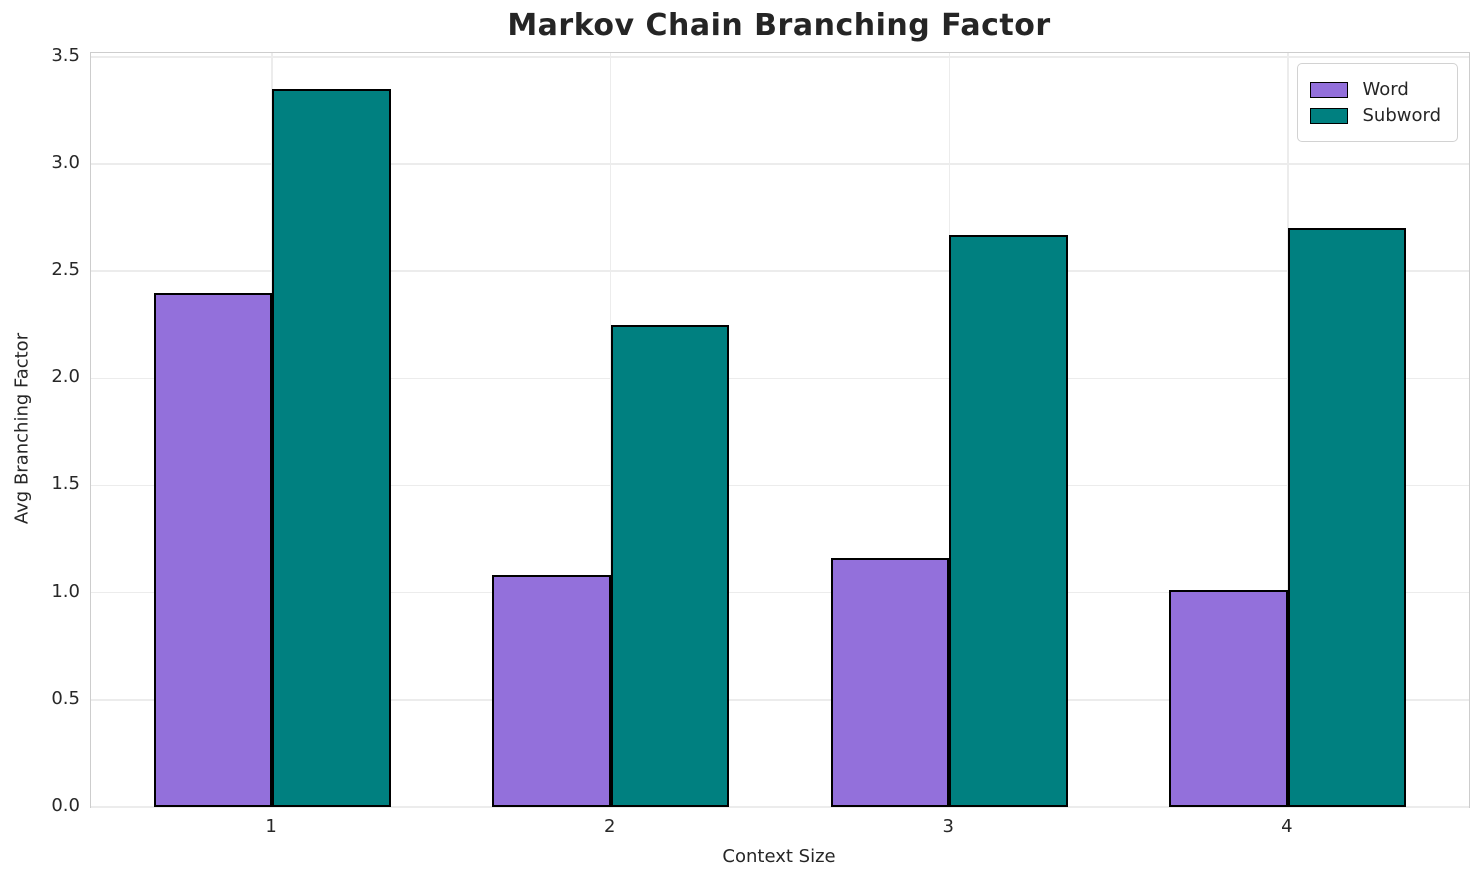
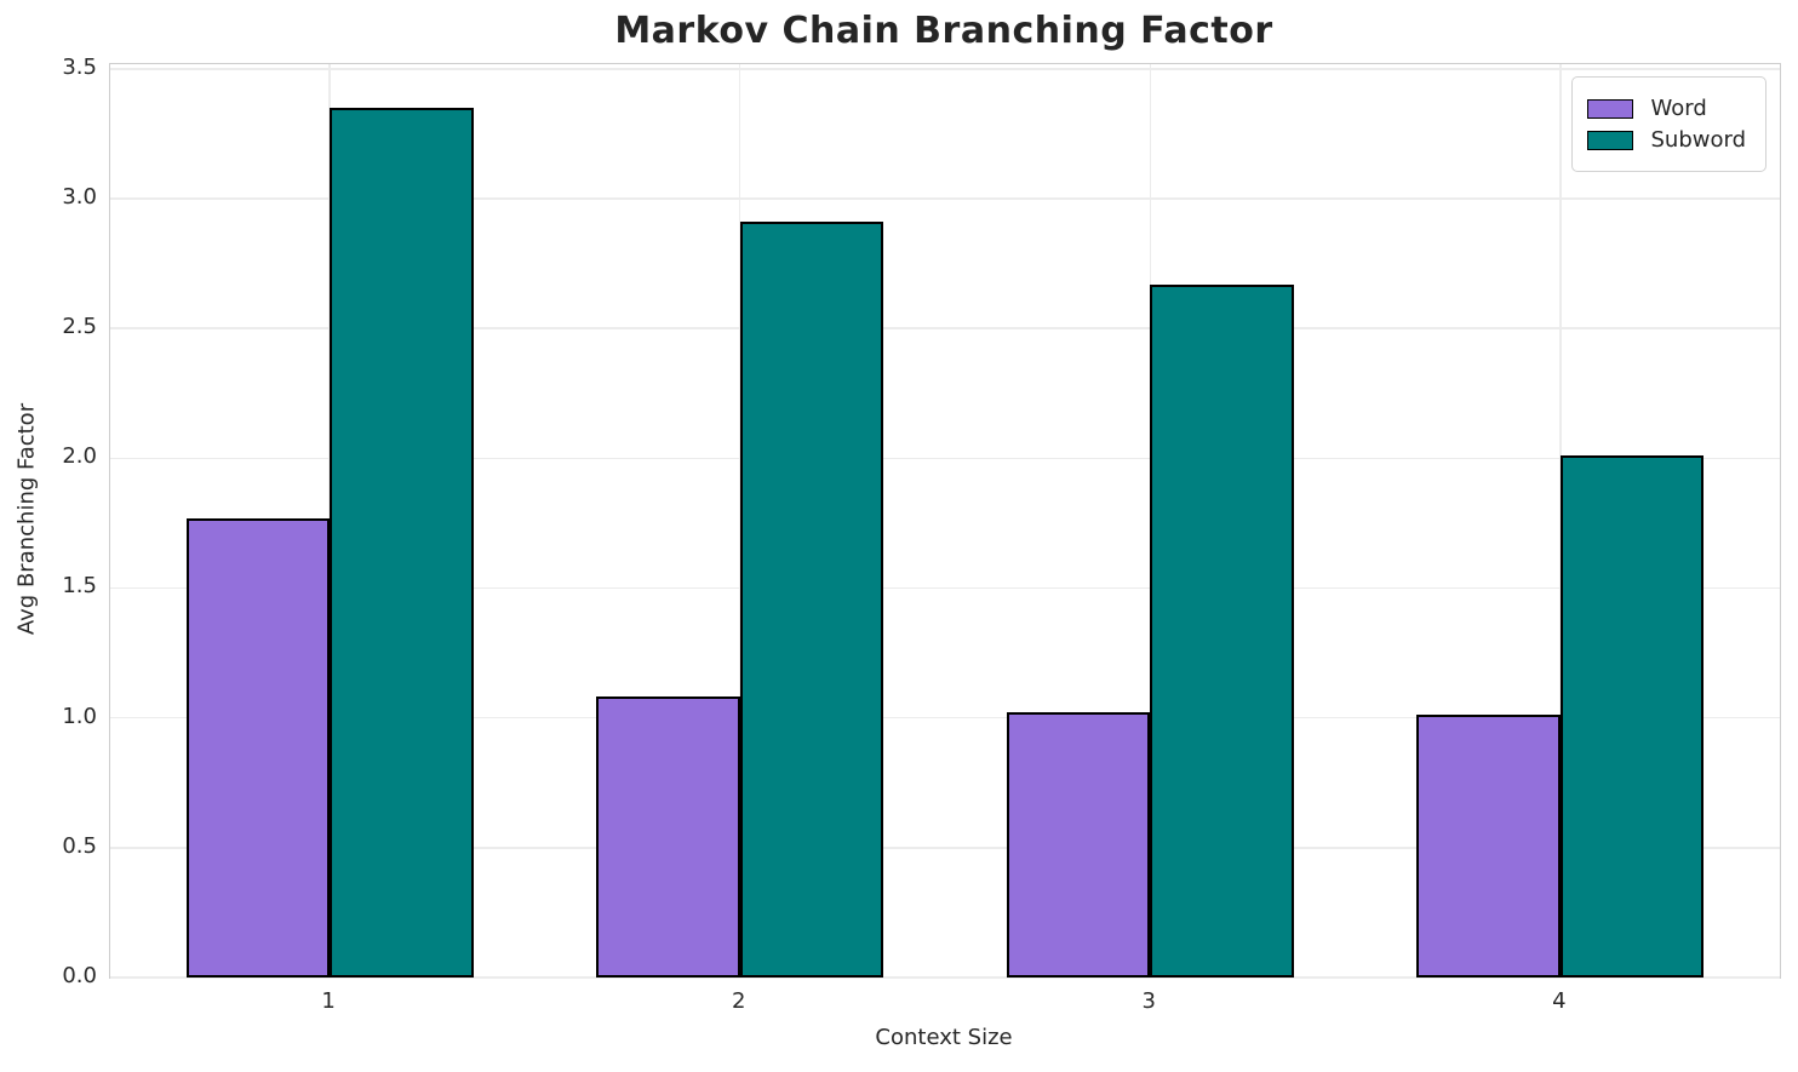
Word/1: 2.40 -> 1.77
Subword/2: 2.25 -> 2.91
Word/3: 1.16 -> 1.02
Subword/4: 2.70 -> 2.01
